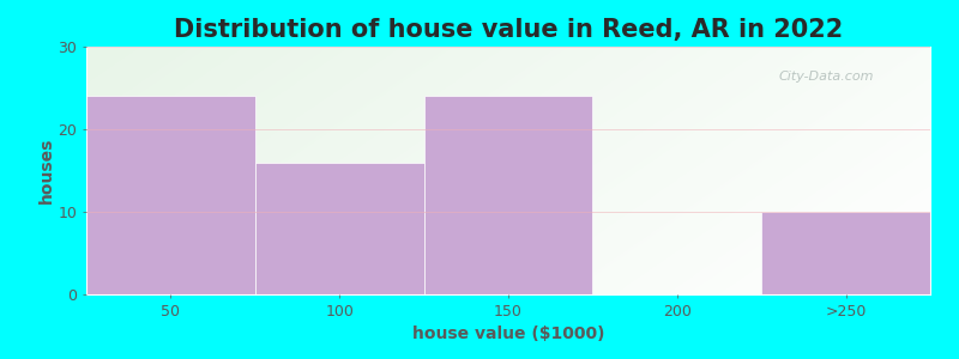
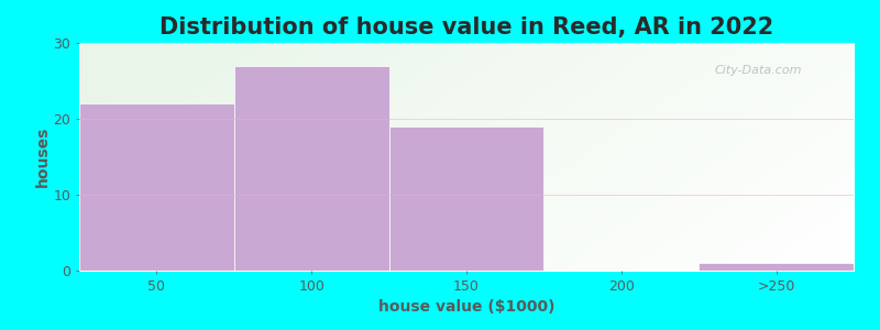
50: 24 -> 22
100: 16 -> 27
150: 24 -> 19
>250: 10 -> 1
